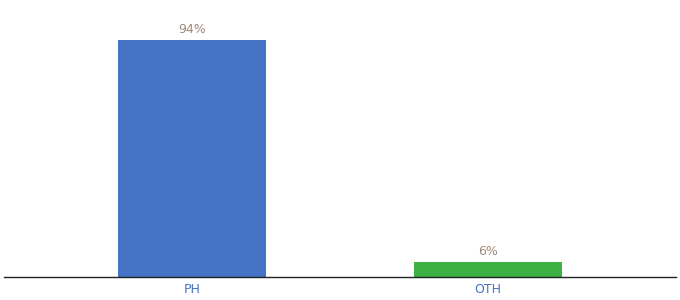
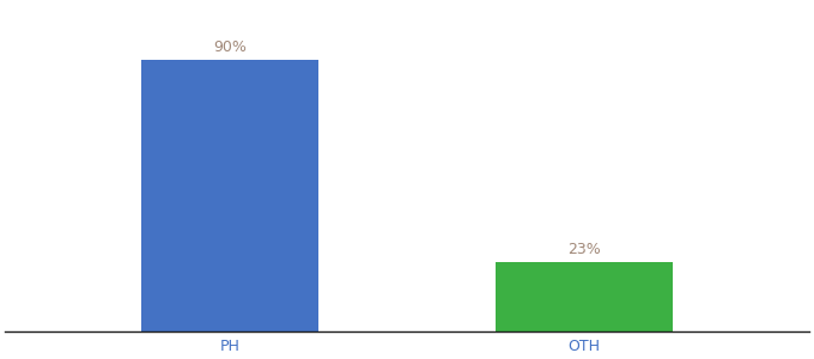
PH: 94% -> 90%
OTH: 6% -> 23%
